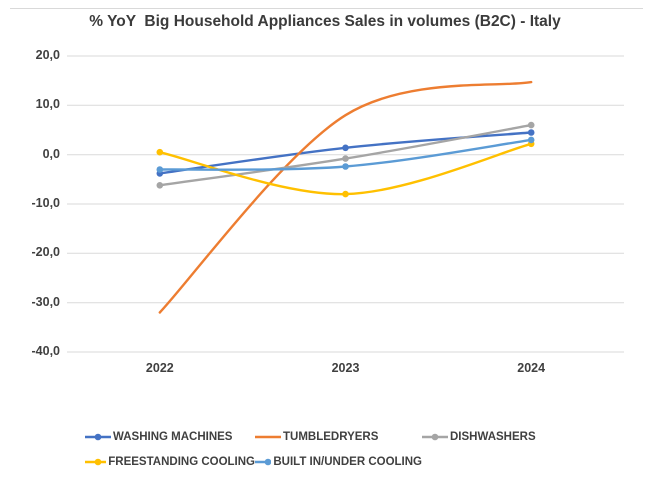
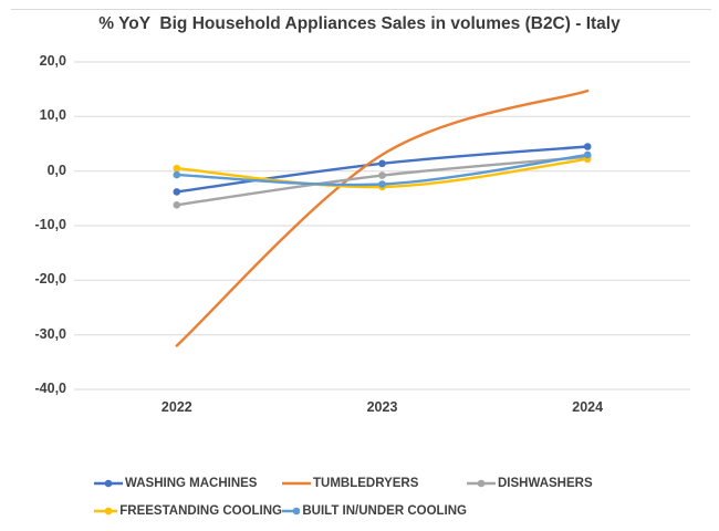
BUILT IN/UNDER COOLING/2022: -3 -> -1
TUMBLEDRYERS/2023: 8 -> 3
FREESTANDING COOLING/2023: -8 -> -3
DISHWASHERS/2024: 6 -> 3
